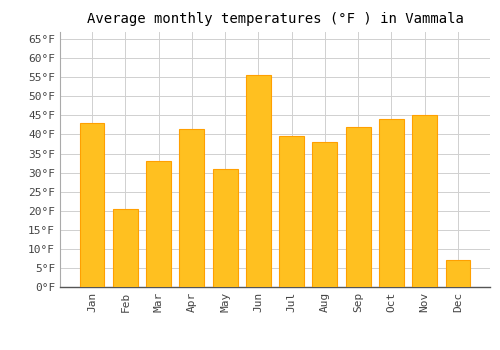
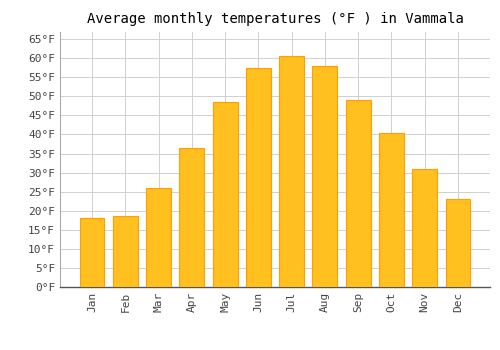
Jan: 43.0°F -> 18.0°F
Feb: 20.5°F -> 18.5°F
Mar: 33.0°F -> 26.0°F
Apr: 41.5°F -> 36.5°F
May: 31.0°F -> 48.5°F
Jun: 55.5°F -> 57.5°F
Jul: 39.5°F -> 60.5°F
Aug: 38.0°F -> 58.0°F
Sep: 42.0°F -> 49.0°F
Oct: 44.0°F -> 40.5°F
Nov: 45.0°F -> 31.0°F
Dec: 7.0°F -> 23.0°F
